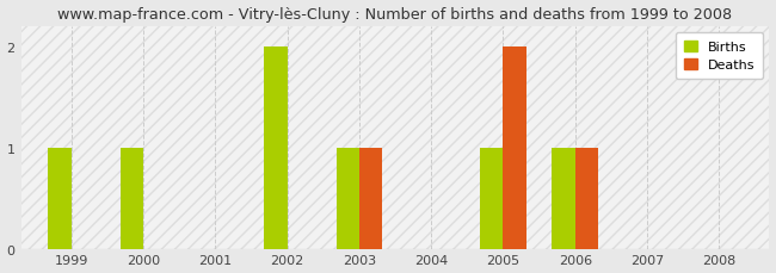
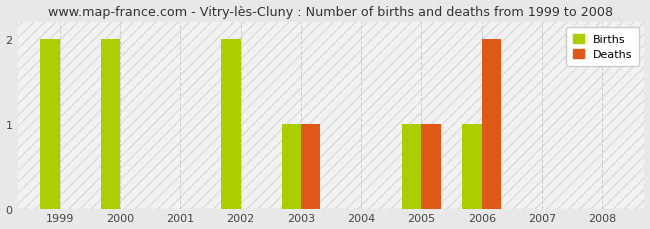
Births/1999: 1 -> 2
Births/2000: 1 -> 2
Deaths/2005: 2 -> 1
Deaths/2006: 1 -> 2
